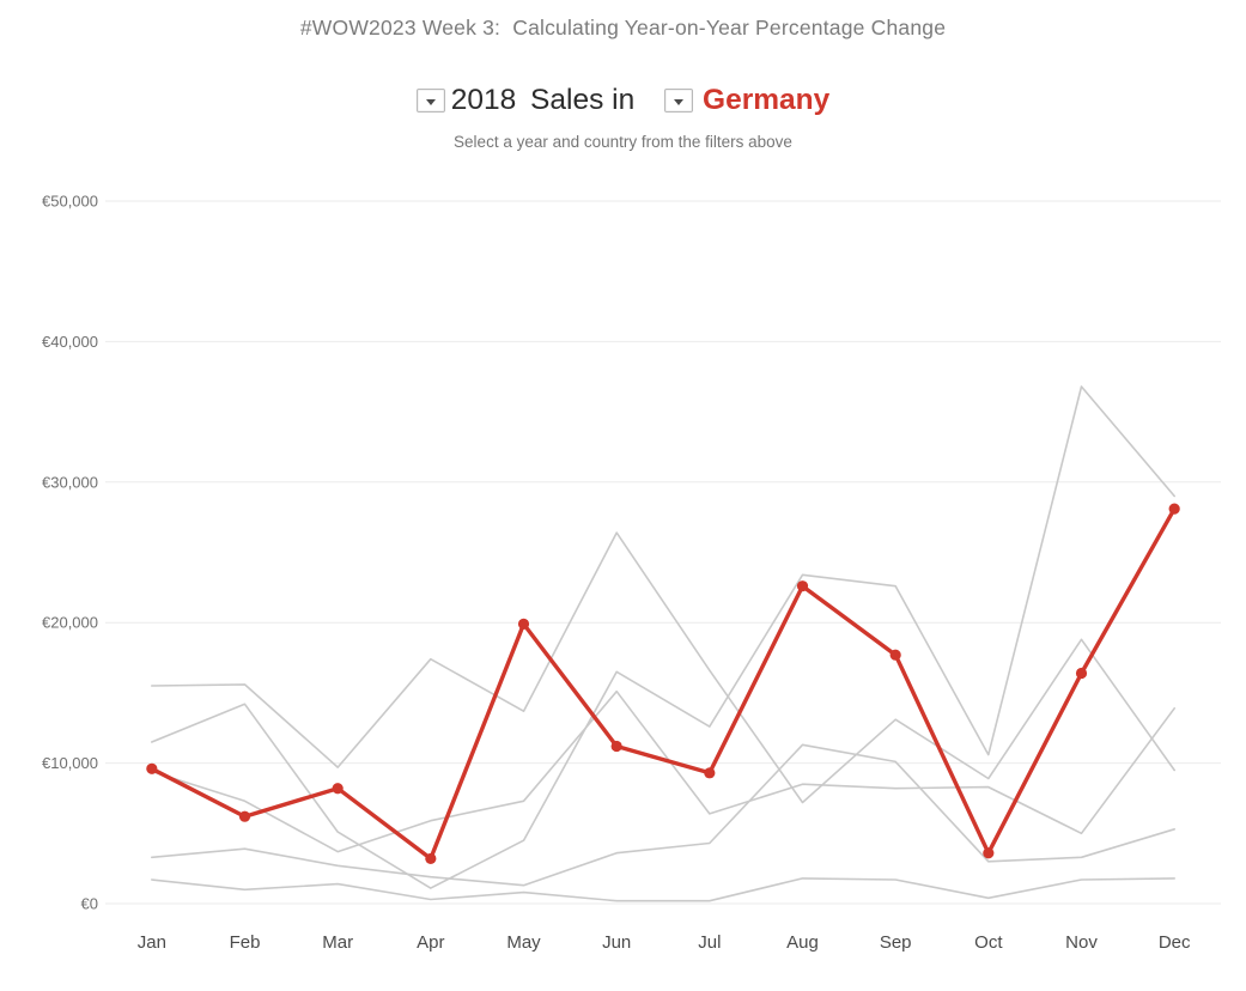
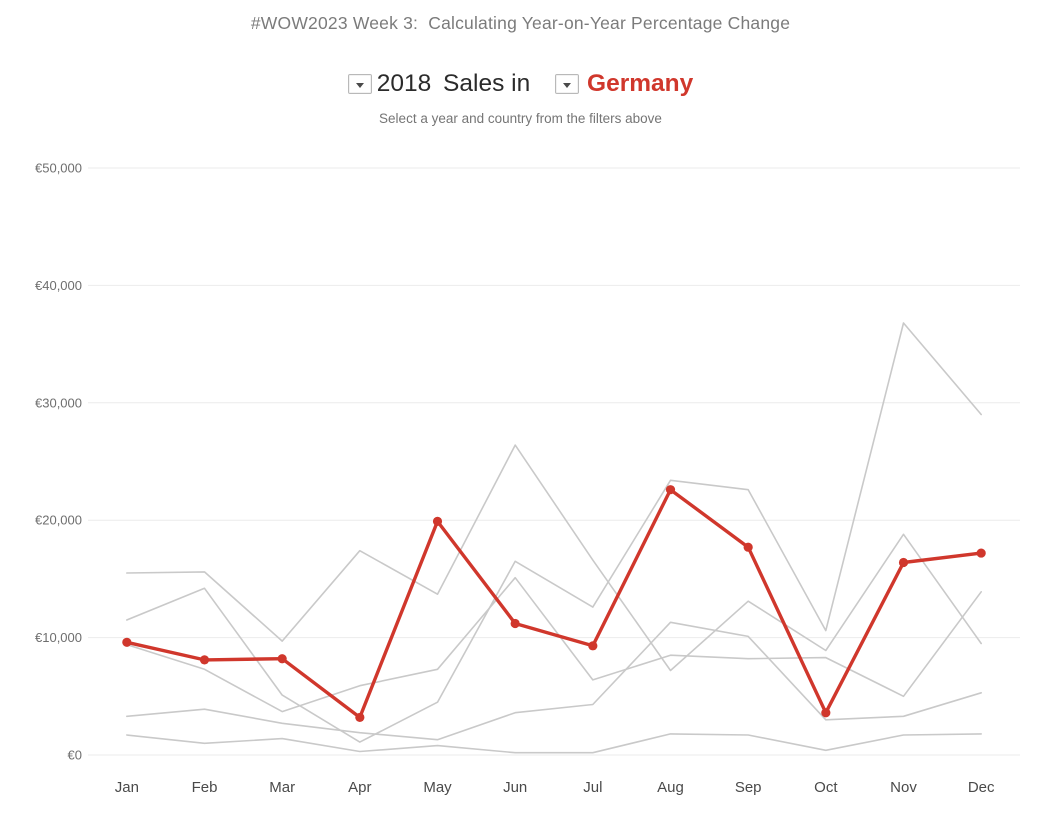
Germany/Feb: €6200 -> €8100
Germany/Dec: €28100 -> €17200
